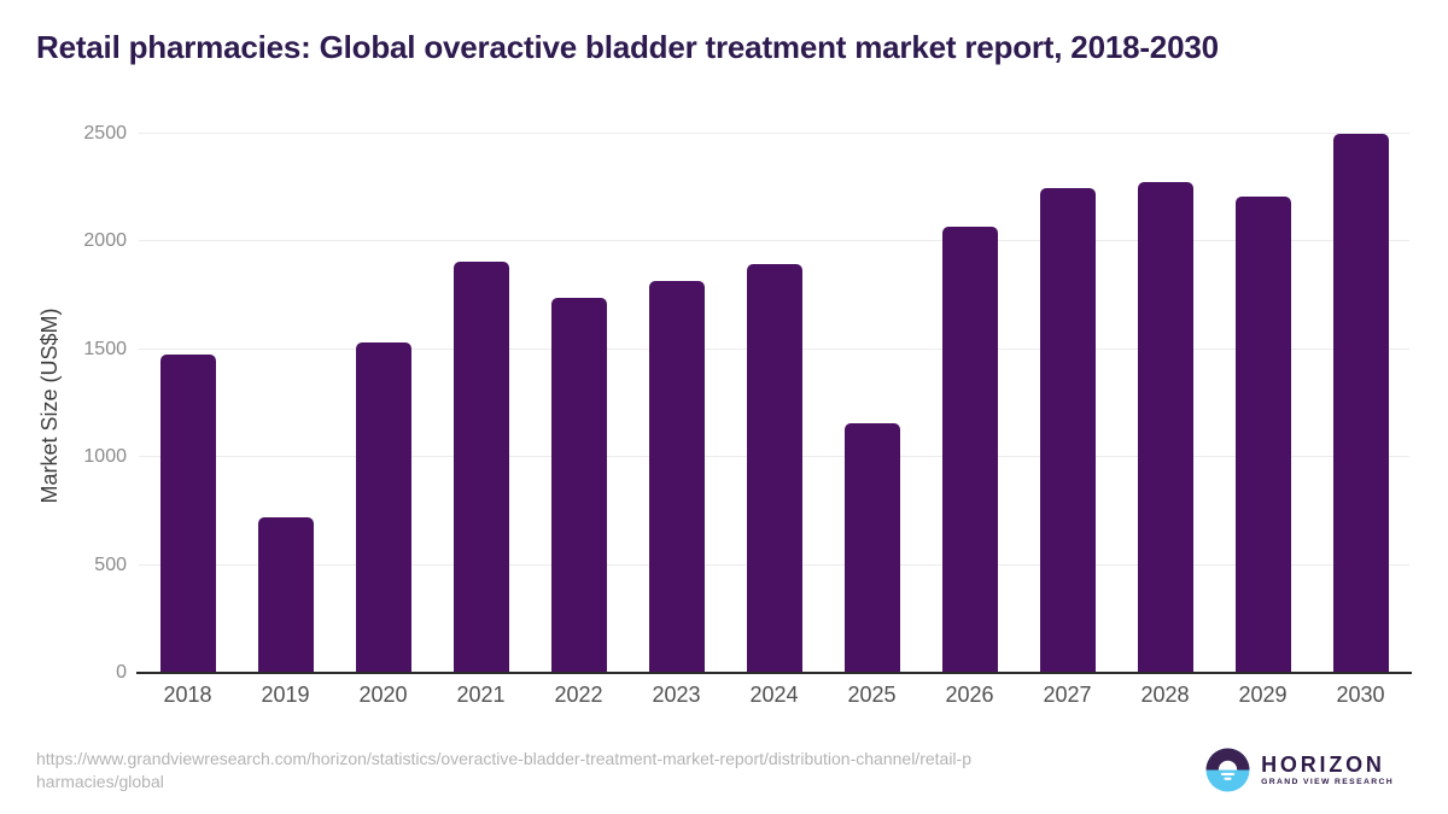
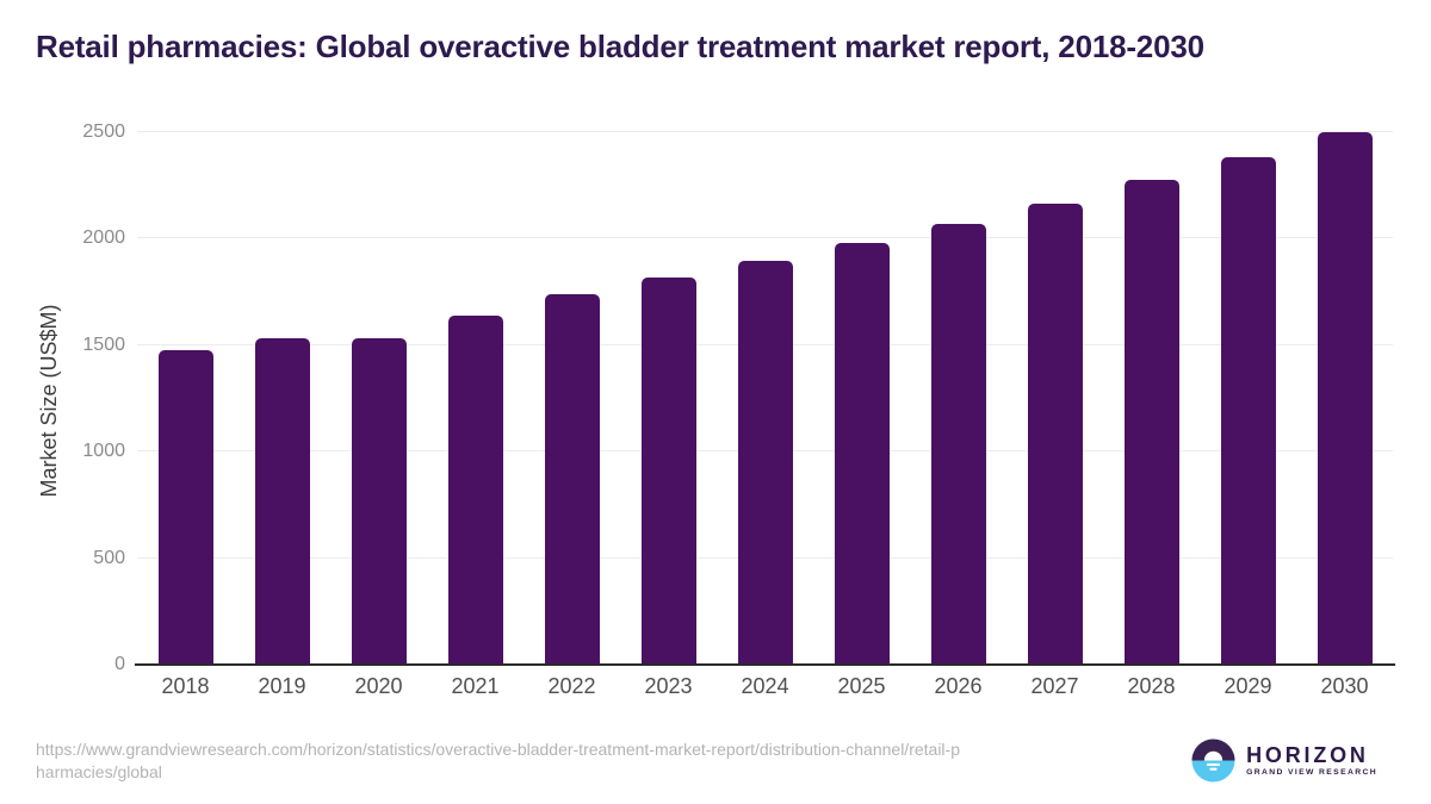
2019: 720 -> 1540
2021: 1910 -> 1640
2025: 1160 -> 1980
2027: 2250 -> 2160
2029: 2210 -> 2380
